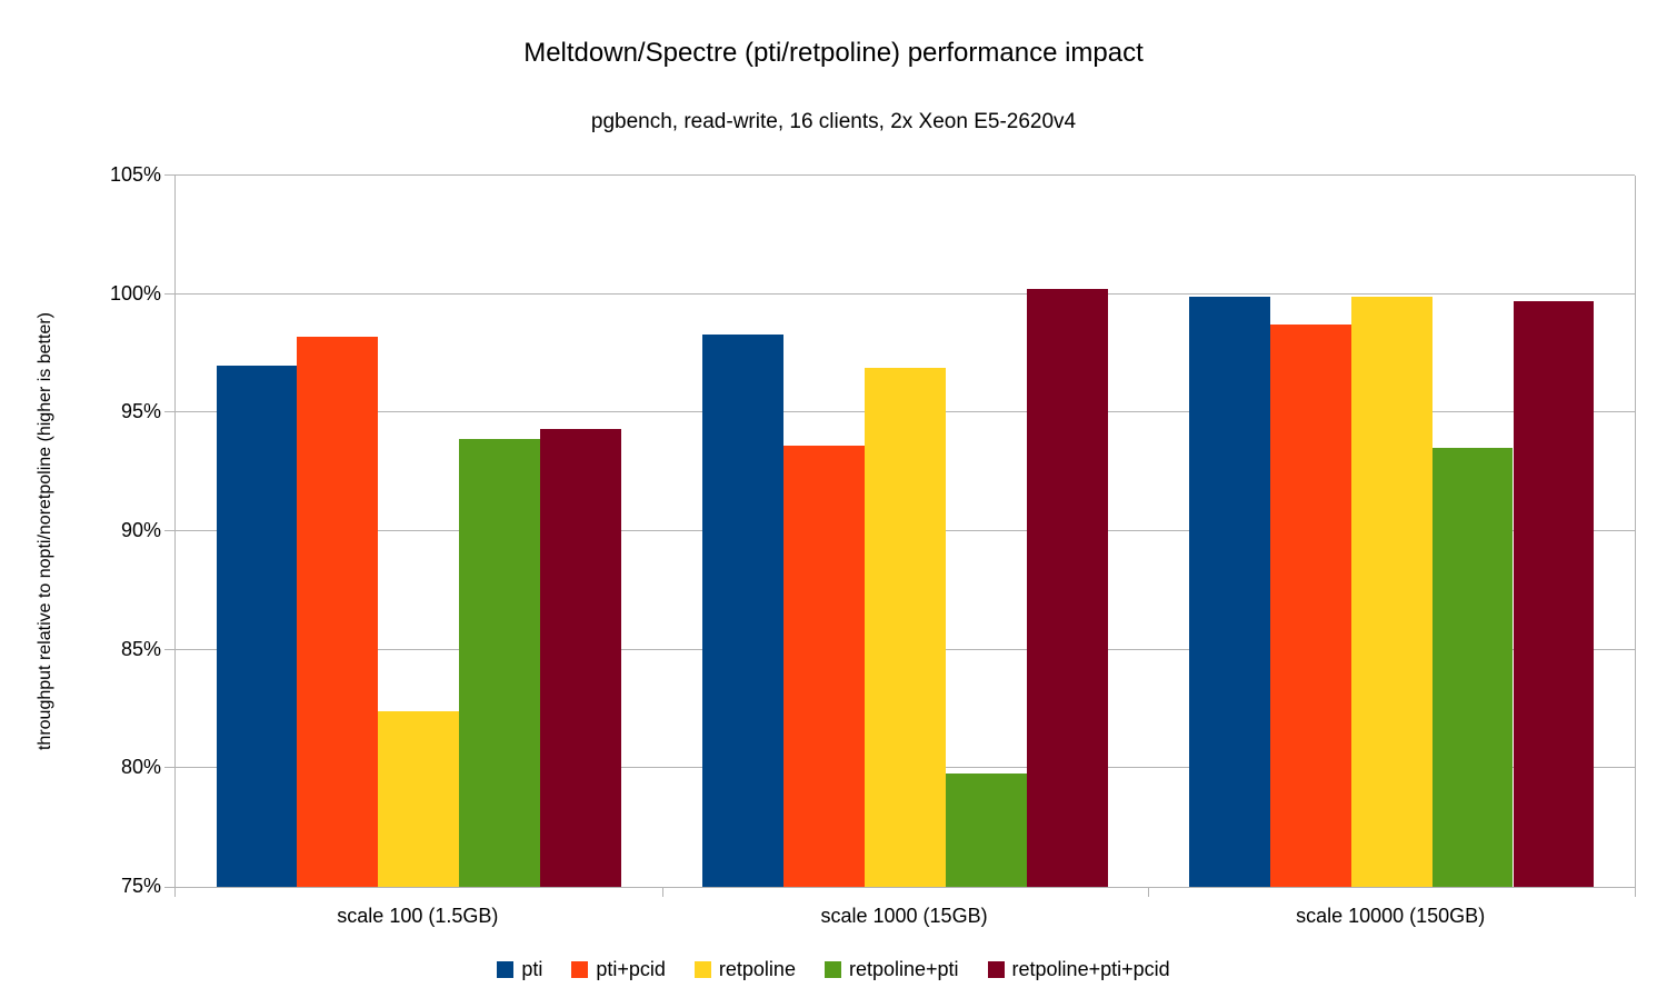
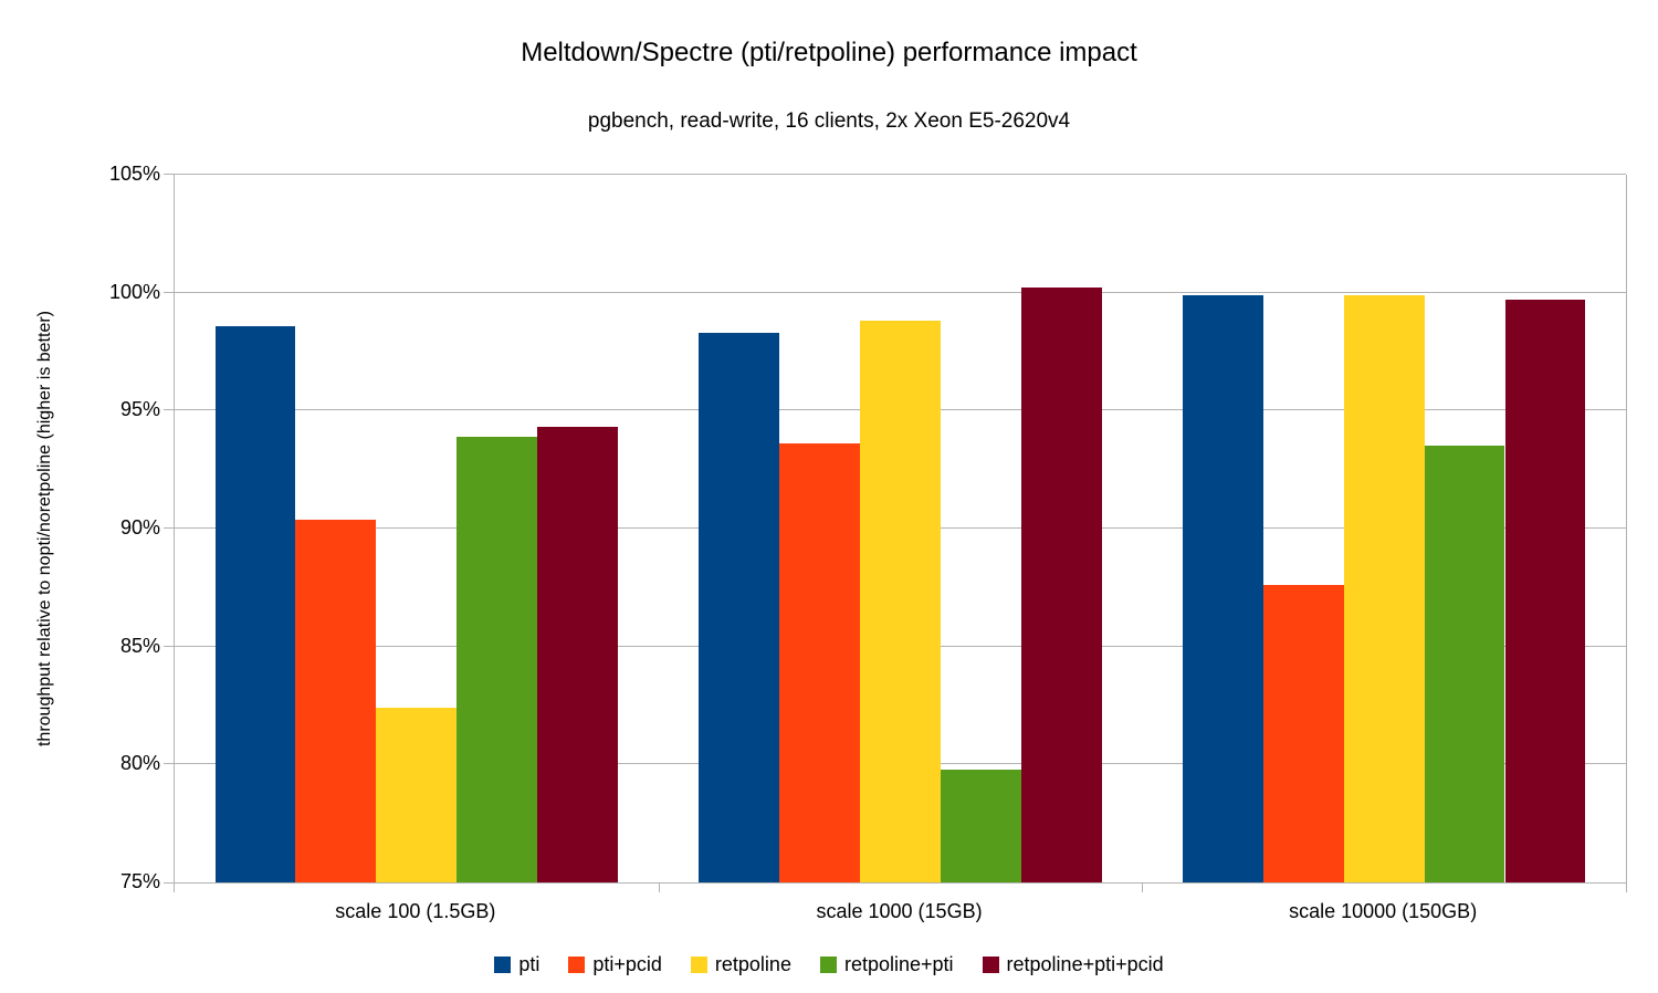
pti/scale 100 (1.5GB): 97.0% -> 98.6%
pti+pcid/scale 100 (1.5GB): 98.2% -> 90.4%
retpoline/scale 1000 (15GB): 96.9% -> 98.8%
pti+pcid/scale 10000 (150GB): 98.7% -> 87.6%
